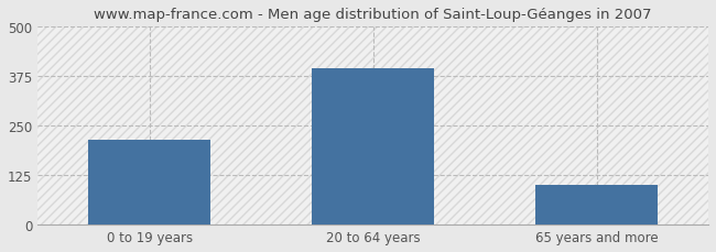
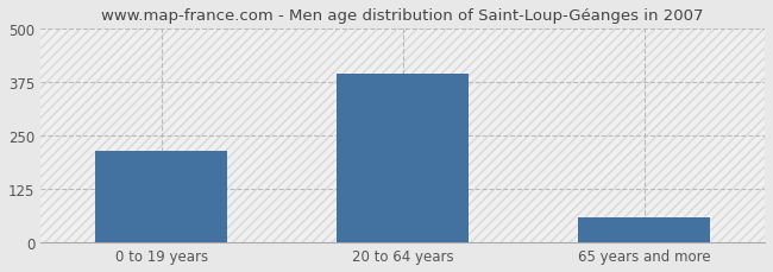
65 years and more: 100 -> 60
